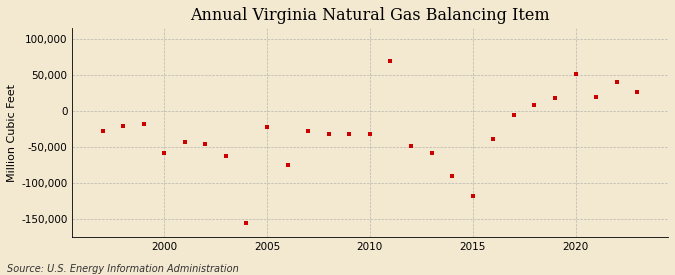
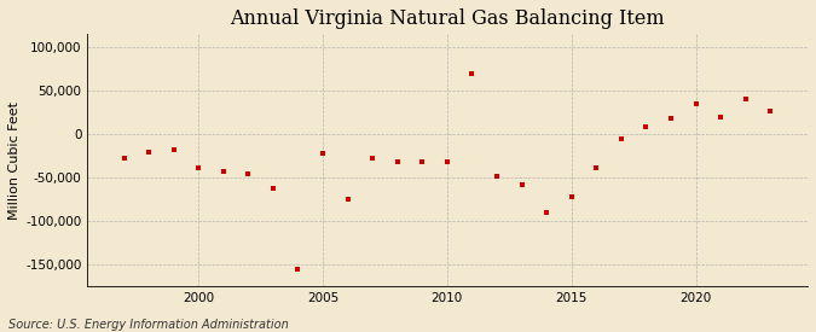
2000: -58,000 -> -38,000
2015: -118,000 -> -72,000
2020: 52,000 -> 35,000
